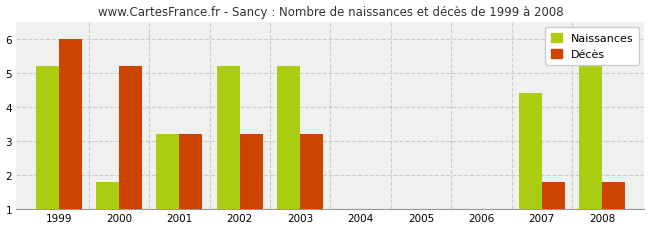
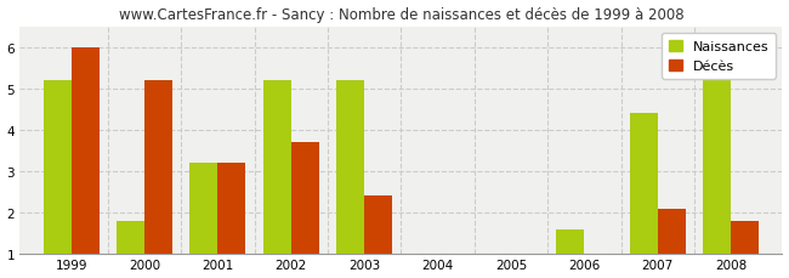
Décès/2002: 3.2 -> 3.7
Décès/2003: 3.2 -> 2.4
Naissances/2006: 1.0 -> 1.6
Décès/2007: 1.8 -> 2.1
